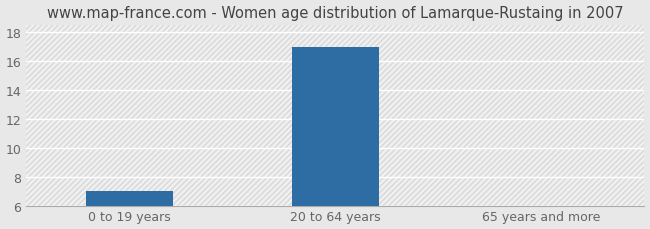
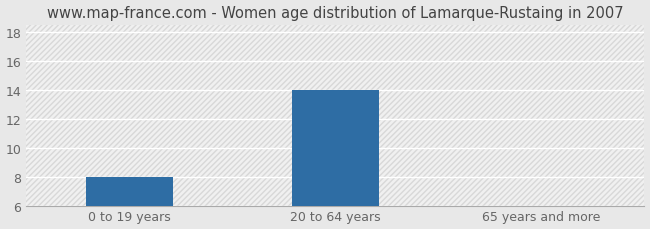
0 to 19 years: 7 -> 8
20 to 64 years: 17 -> 14
